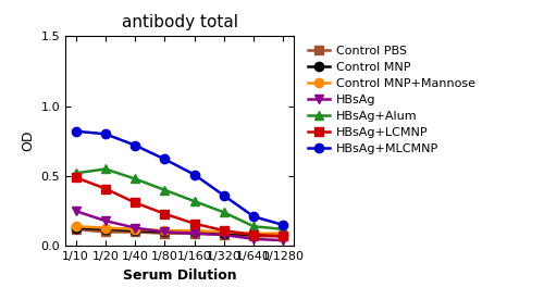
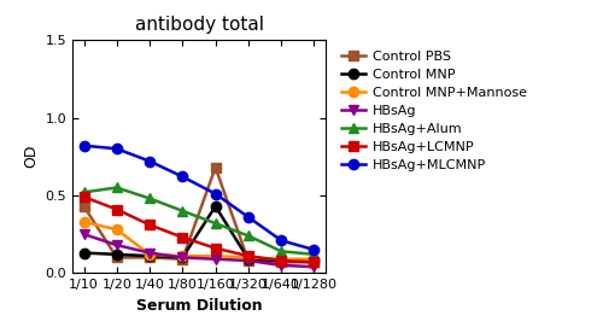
Control PBS/1/10: 0.12 -> 0.43
Control MNP+Mannose/1/10: 0.14 -> 0.33
Control MNP+Mannose/1/20: 0.13 -> 0.28
Control PBS/1/160: 0.09 -> 0.68
Control MNP/1/160: 0.10 -> 0.43
